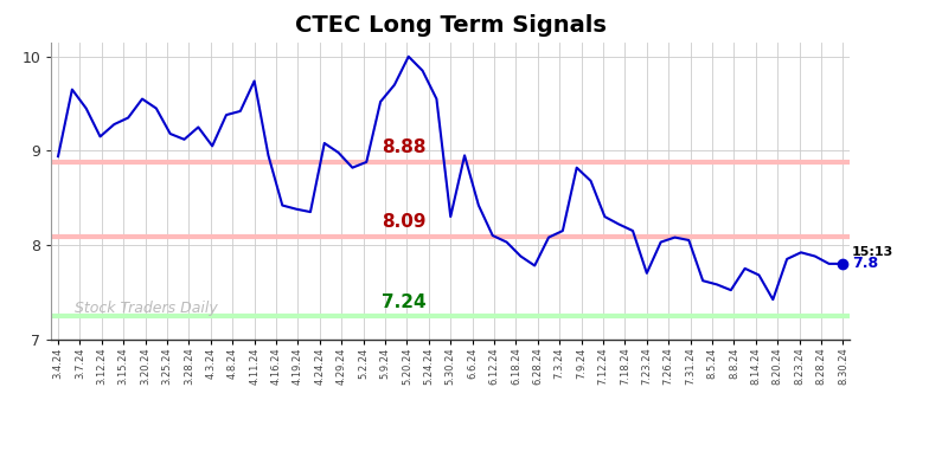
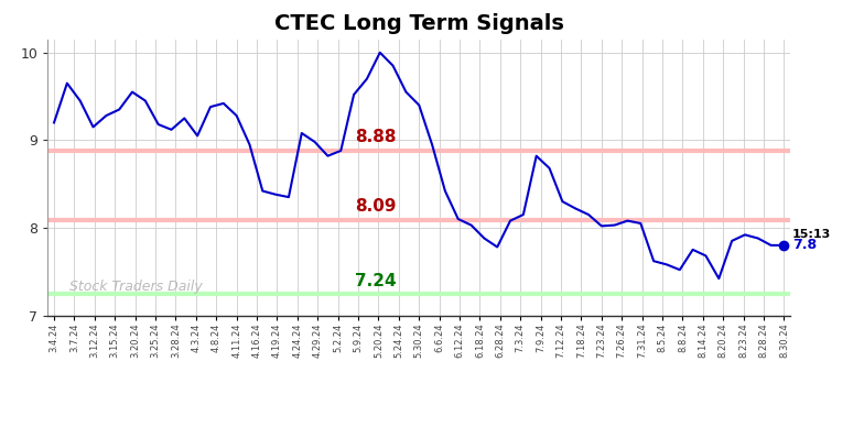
3.4.24: 8.94 -> 9.20
4.11.24: 9.74 -> 9.28
5.30.24: 8.30 -> 9.40
7.23.24: 7.70 -> 8.02
